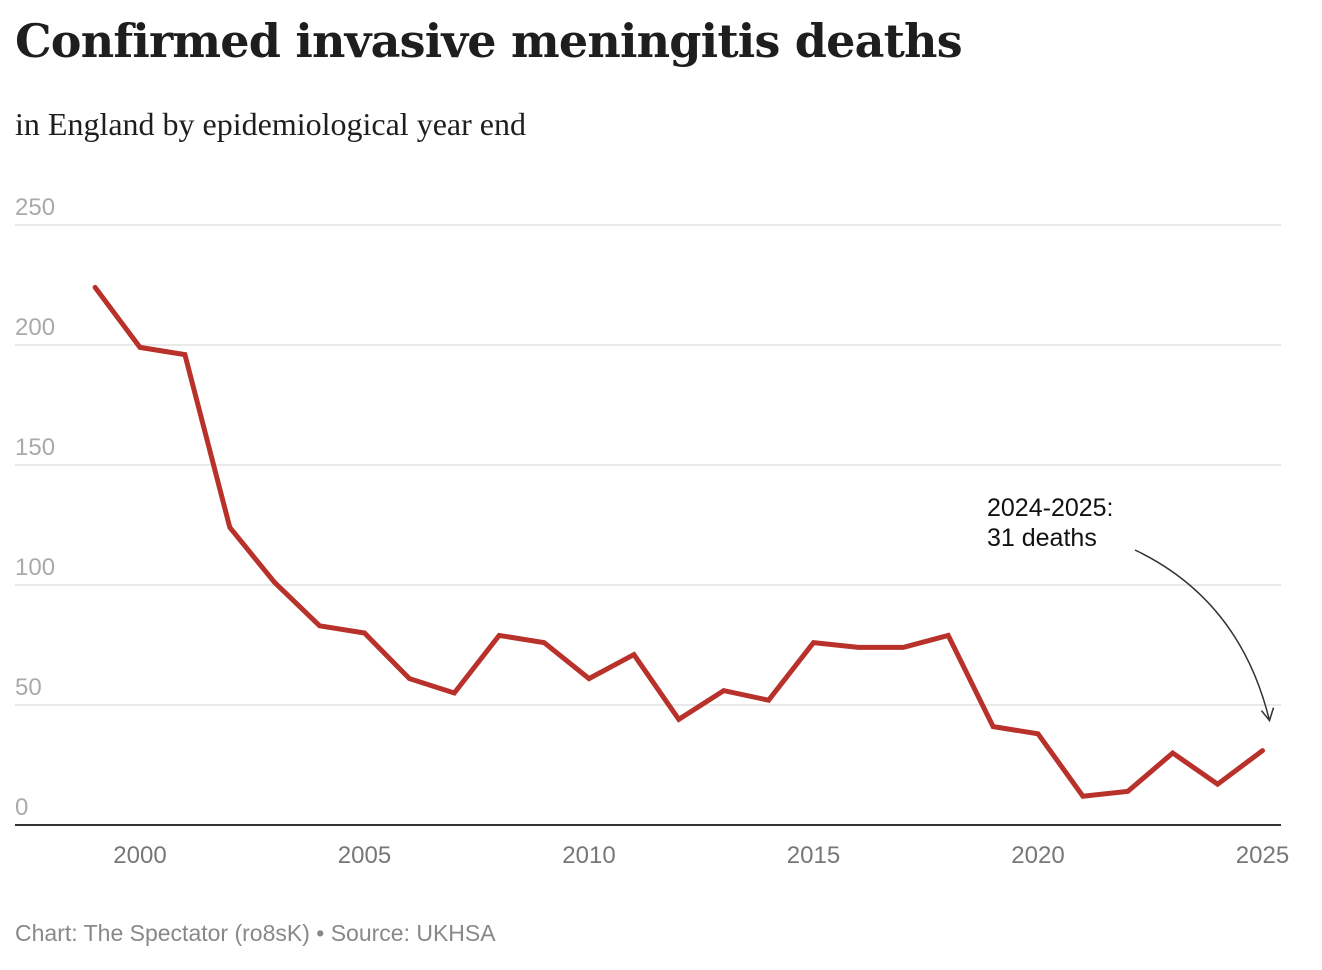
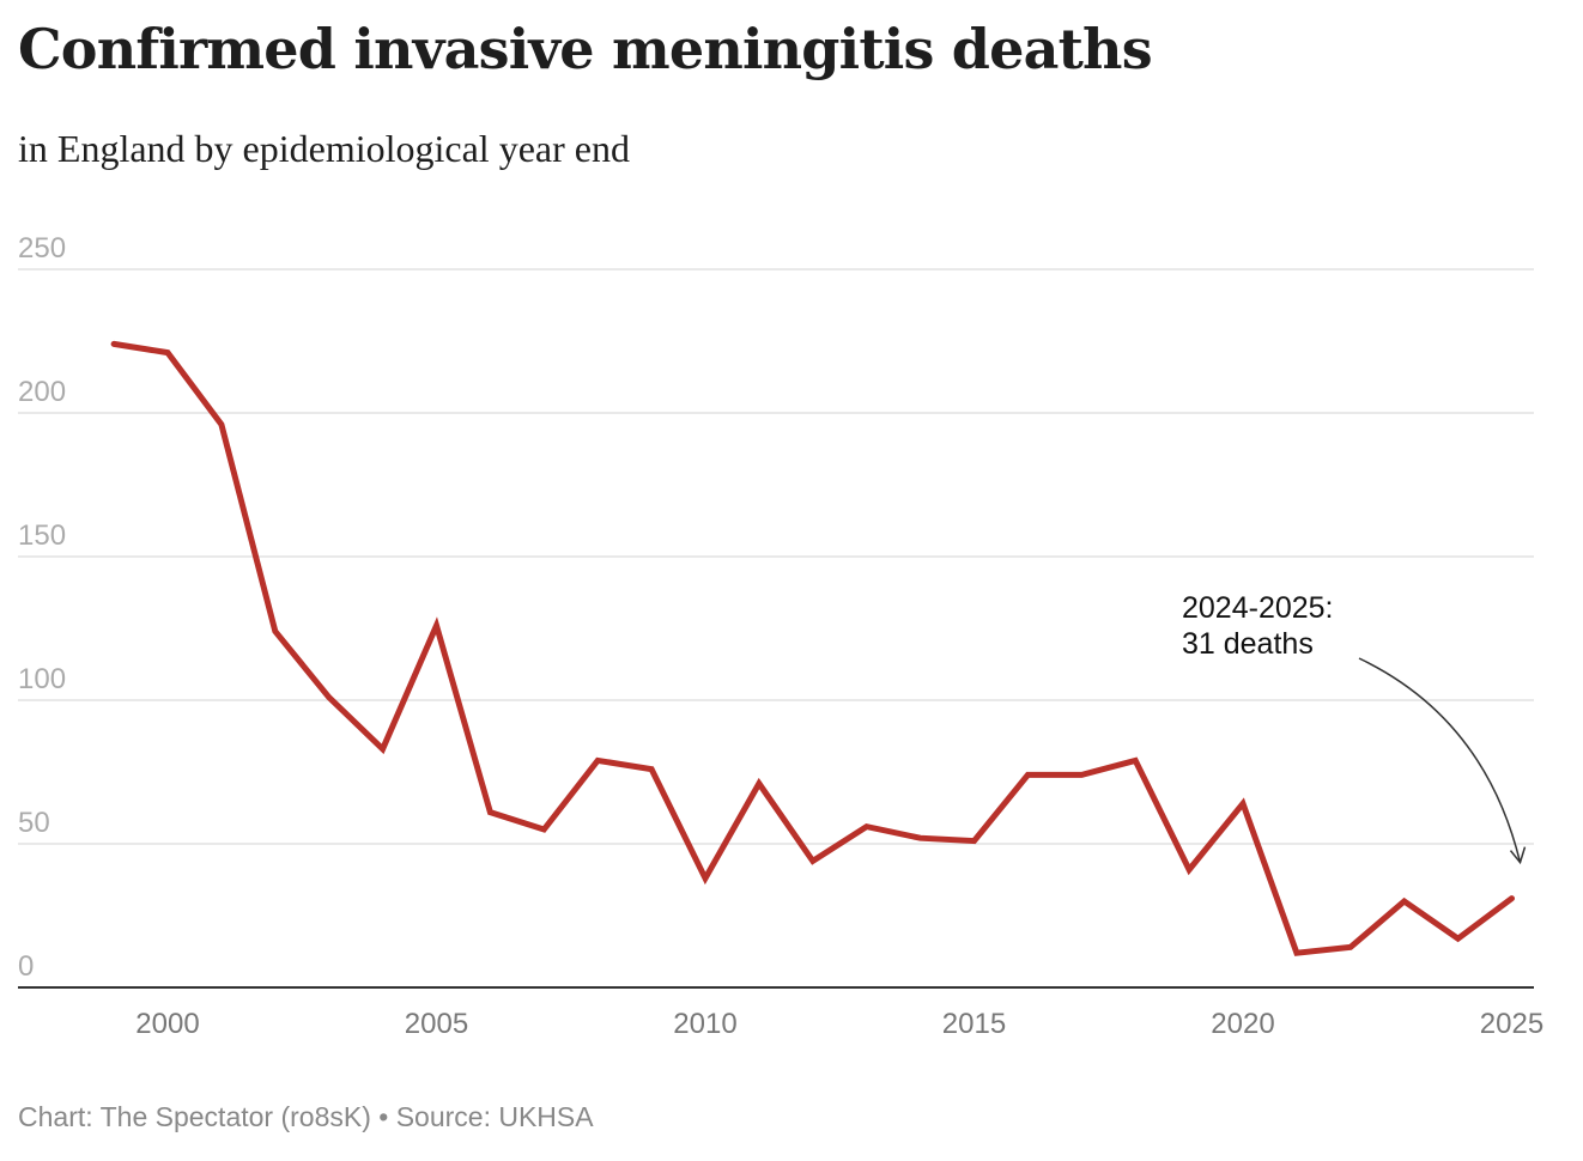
2000: 199 -> 221
2005: 80 -> 126
2010: 61 -> 38
2015: 76 -> 51
2020: 38 -> 64
